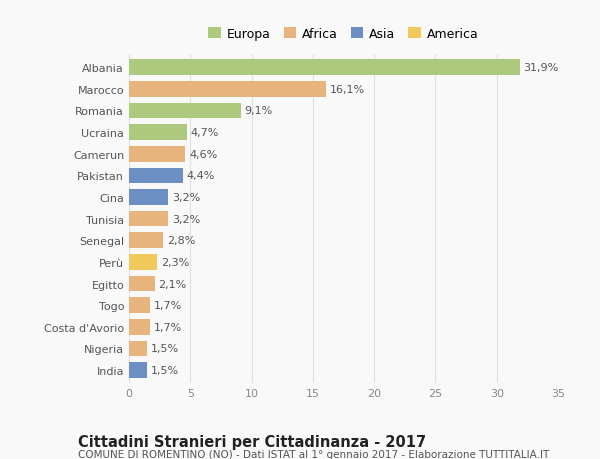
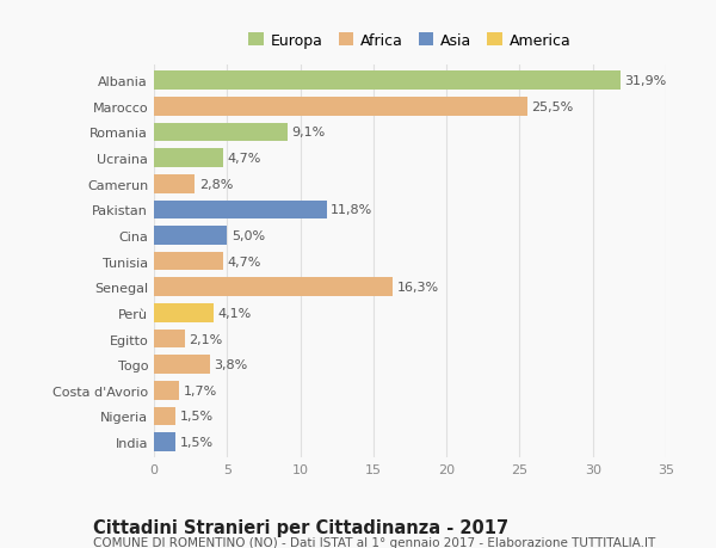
Marocco: 16,1% -> 25,5%
Camerun: 4,6% -> 2,8%
Pakistan: 4,4% -> 11,8%
Cina: 3,2% -> 5,0%
Tunisia: 3,2% -> 4,7%
Senegal: 2,8% -> 16,3%
Perù: 2,3% -> 4,1%
Togo: 1,7% -> 3,8%
